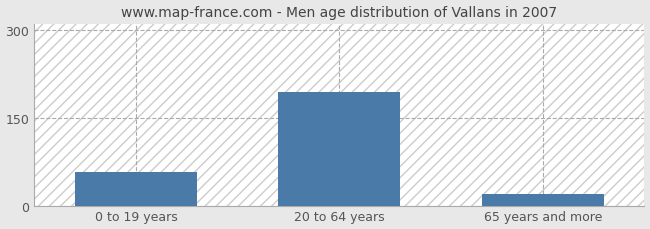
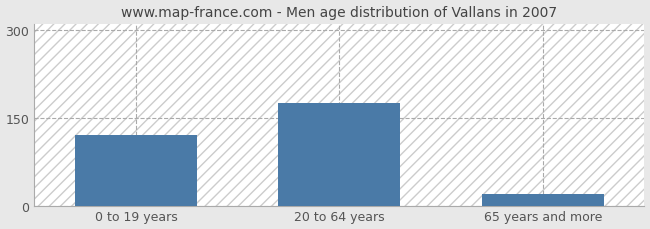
0 to 19 years: 58 -> 120
20 to 64 years: 194 -> 175
